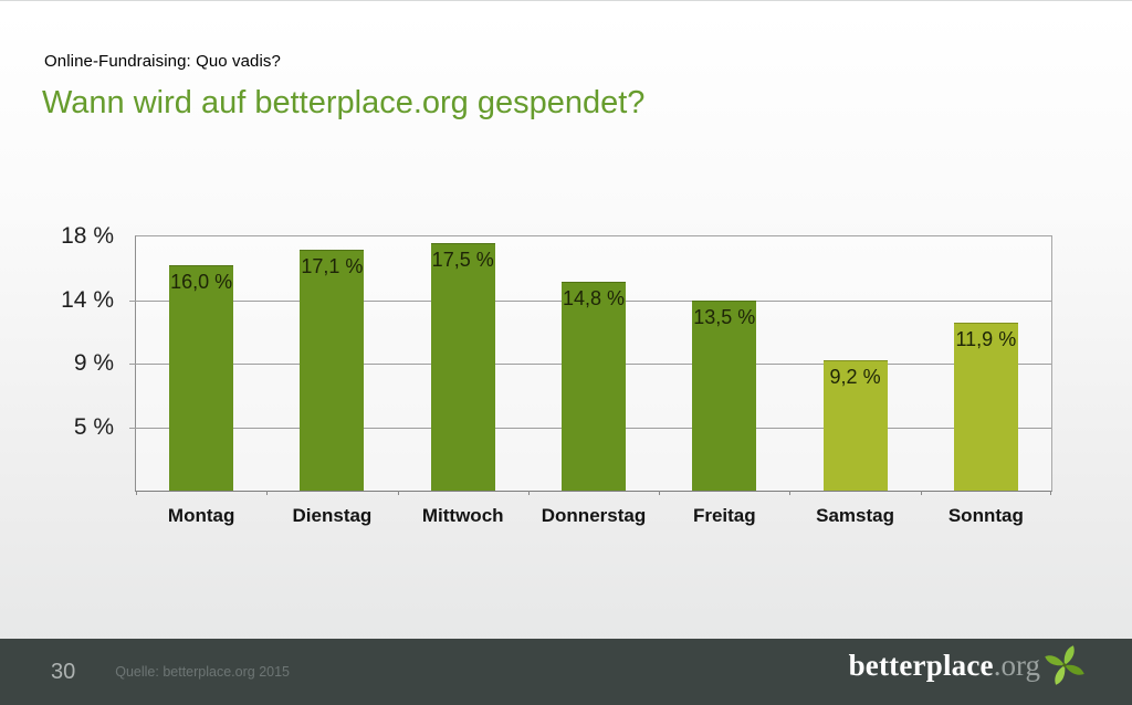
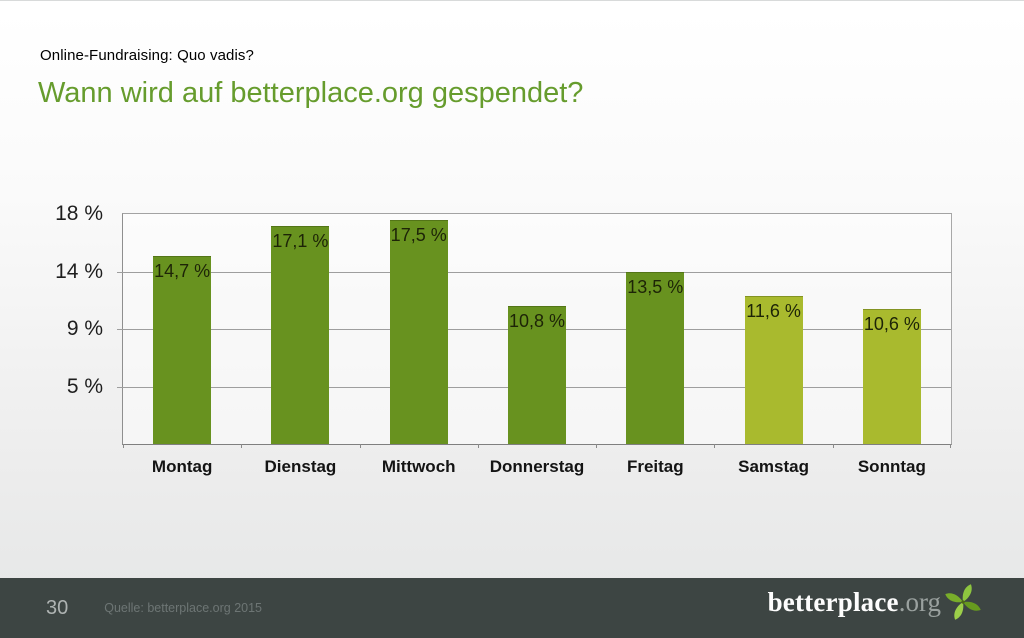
Montag: 16,0 -> 14,7
Donnerstag: 14,8 -> 10,8
Samstag: 9,2 -> 11,6
Sonntag: 11,9 -> 10,6
